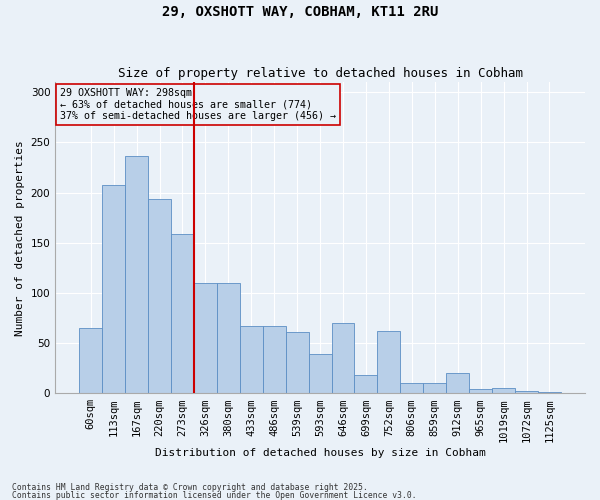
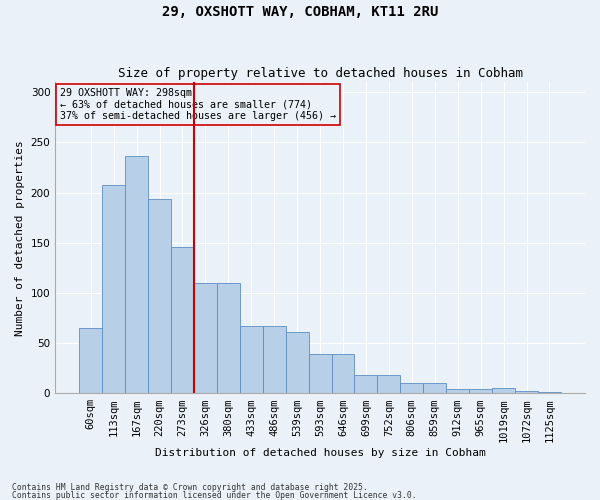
273sqm: 159 -> 146
646sqm: 70 -> 39
752sqm: 62 -> 18
912sqm: 20 -> 4
